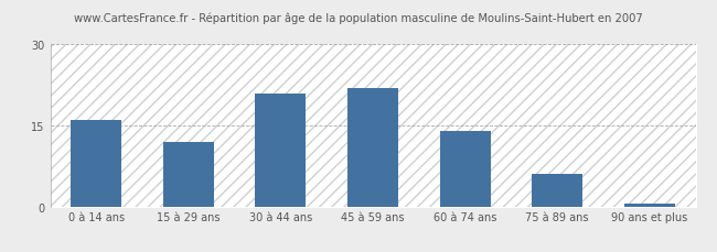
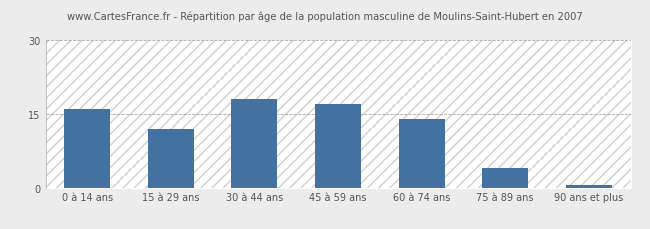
30 à 44 ans: 21.0 -> 18.0
45 à 59 ans: 22.0 -> 17.0
75 à 89 ans: 6.0 -> 4.0
